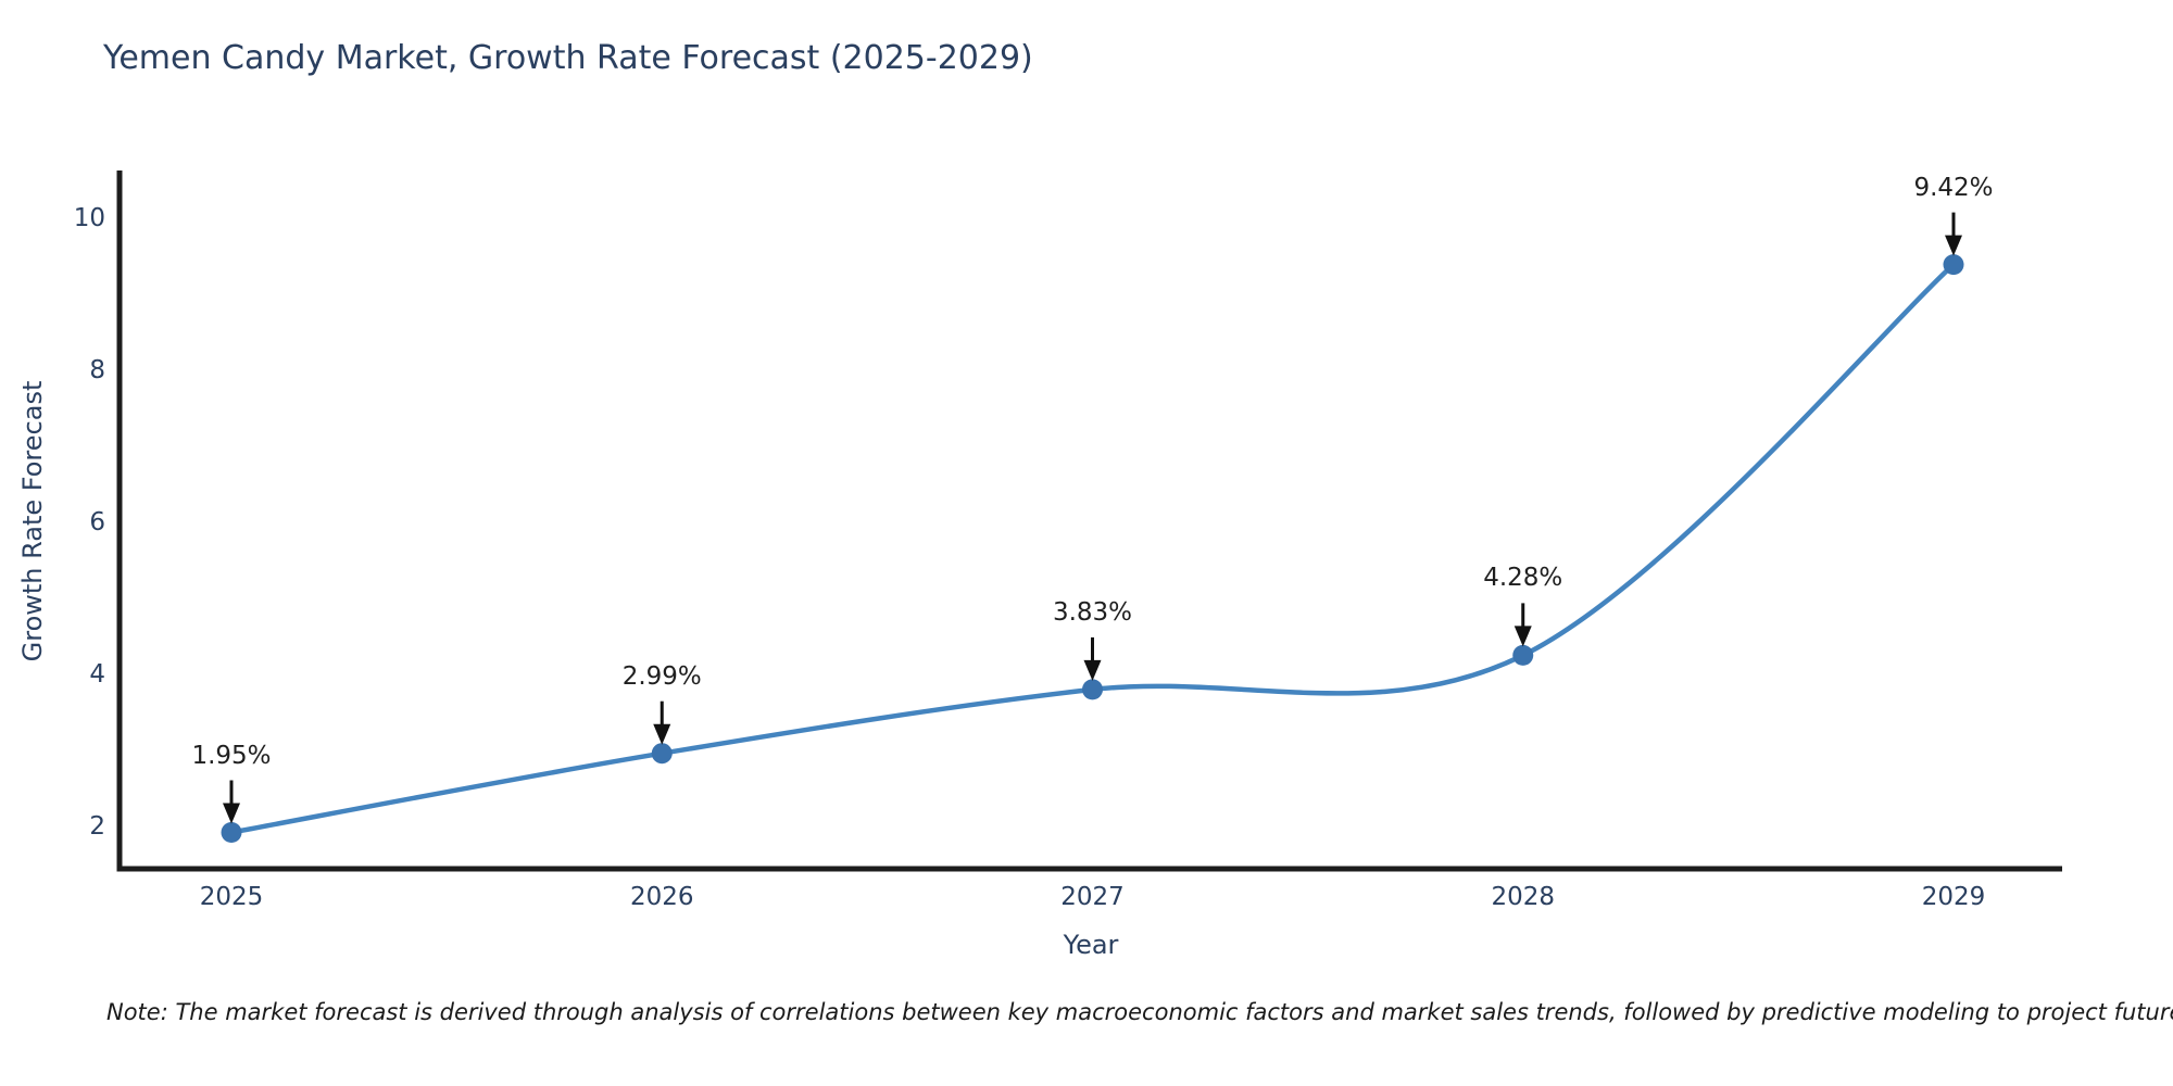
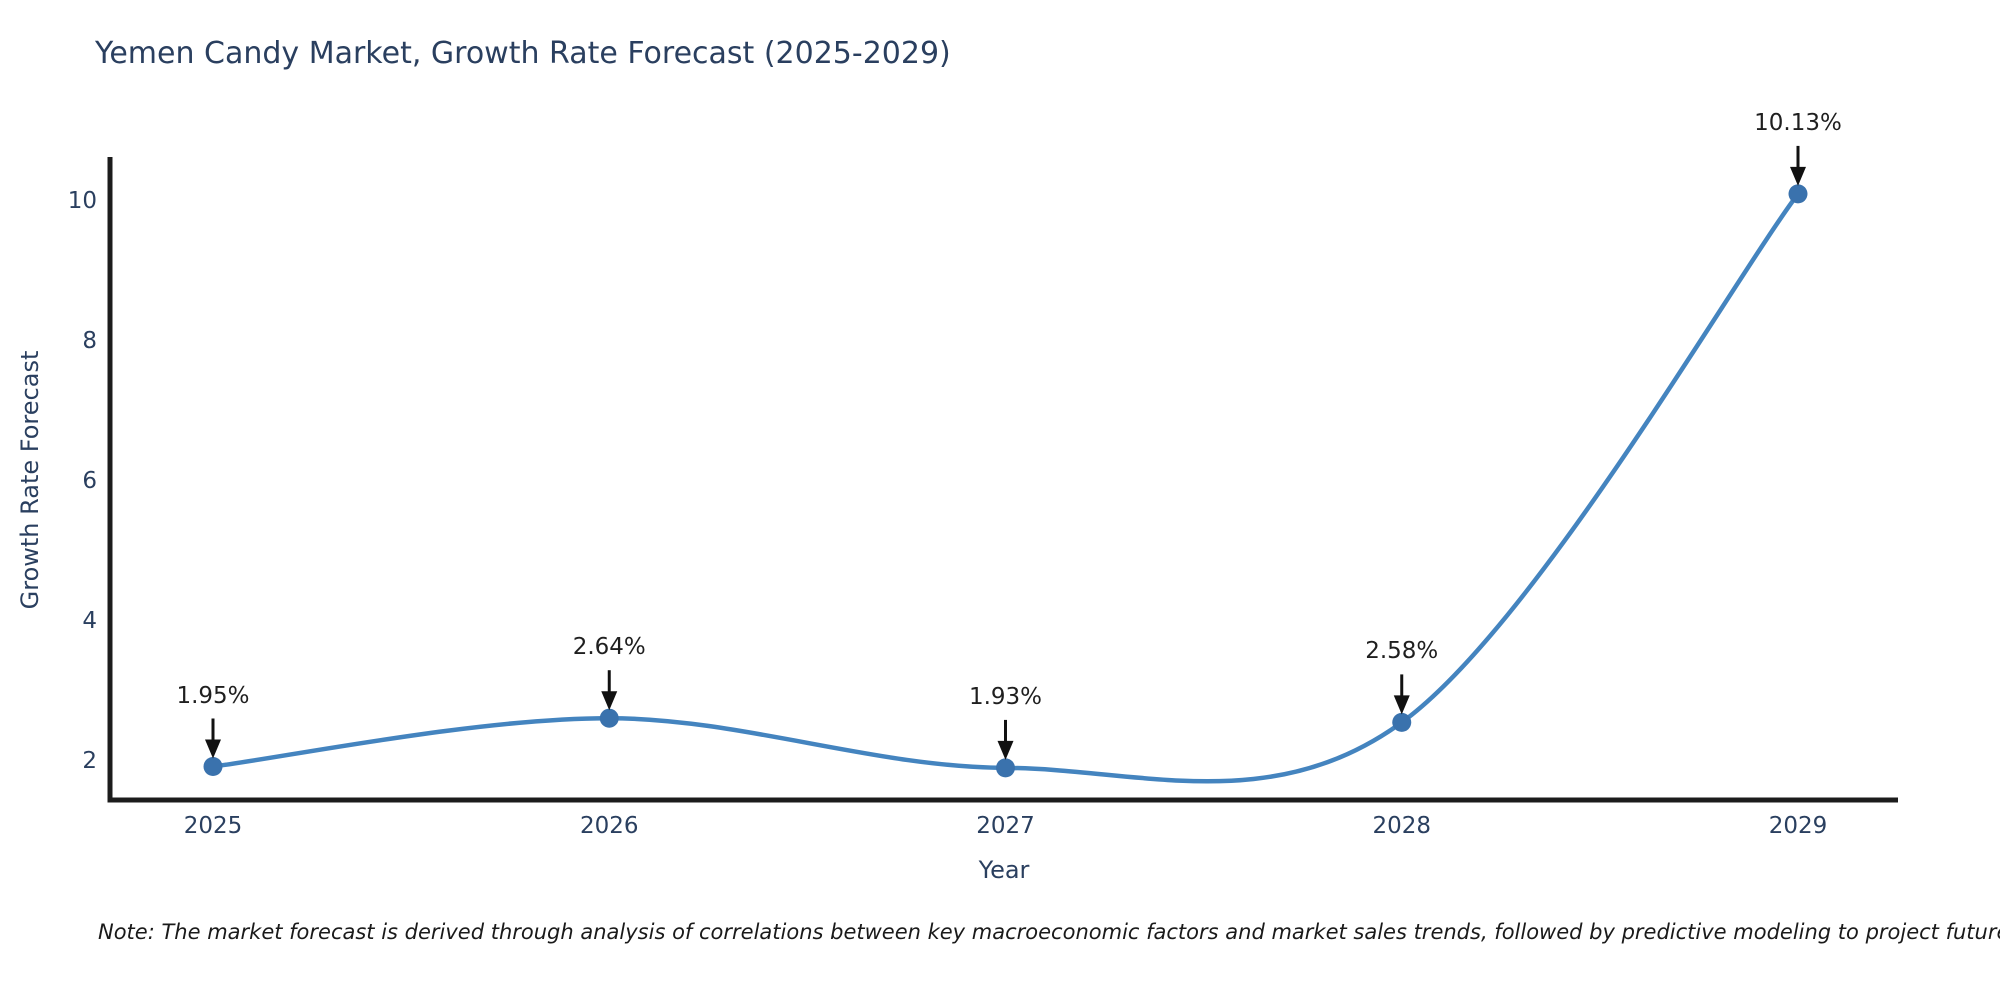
2026: 2.99% -> 2.64%
2027: 3.83% -> 1.93%
2028: 4.28% -> 2.58%
2029: 9.42% -> 10.13%
